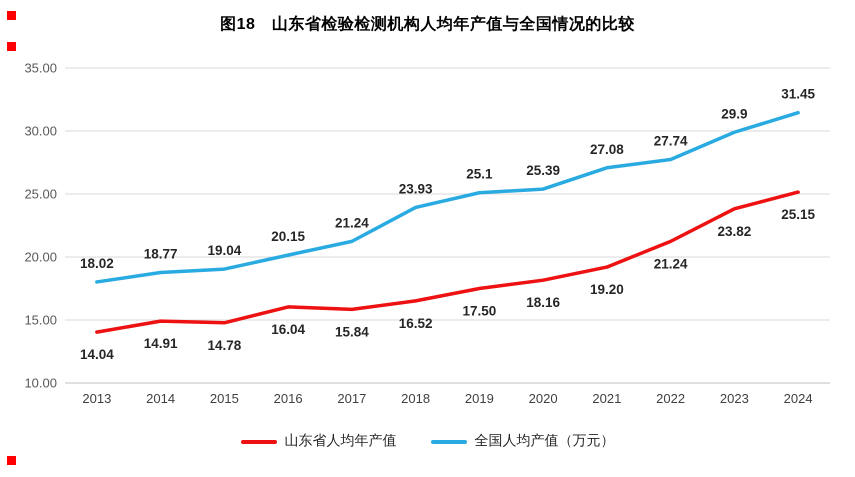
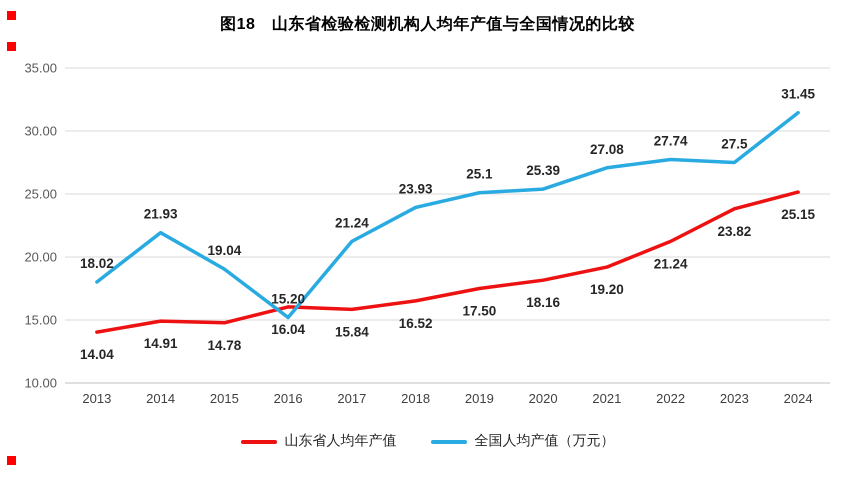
全国人均产值（万元）/2014: 18.77 -> 21.93
全国人均产值（万元）/2016: 20.15 -> 15.20
全国人均产值（万元）/2023: 29.9 -> 27.5
